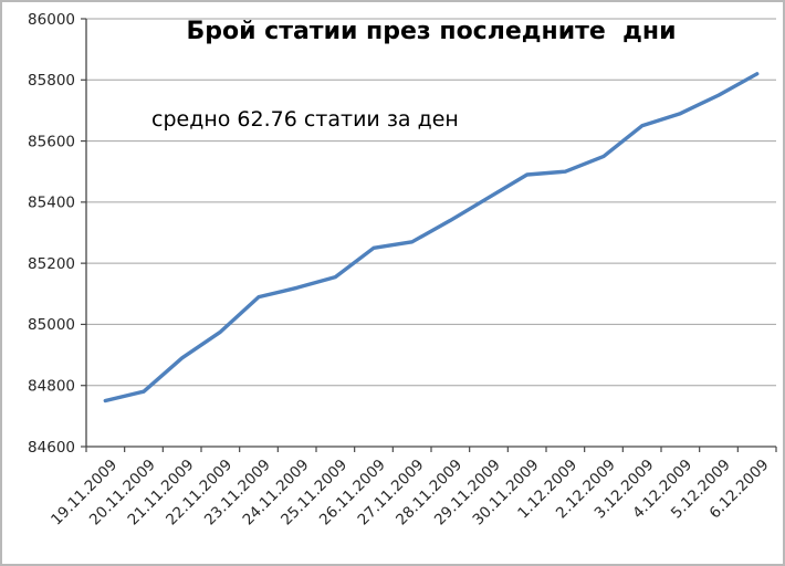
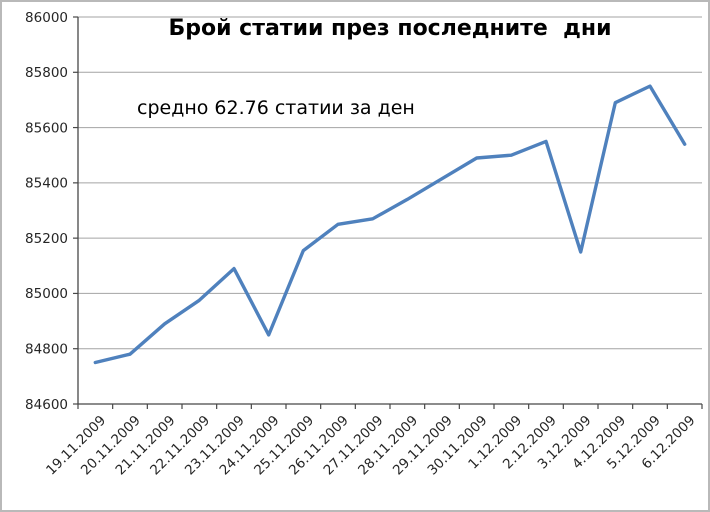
24.11.2009: 85120 -> 84850
3.12.2009: 85650 -> 85150
6.12.2009: 85820 -> 85540
